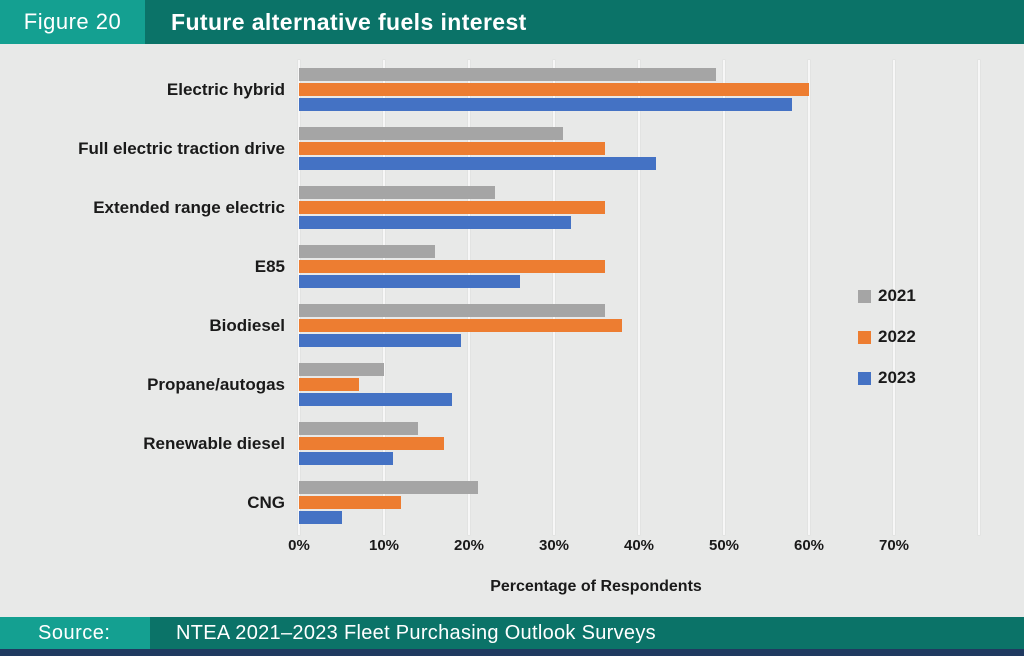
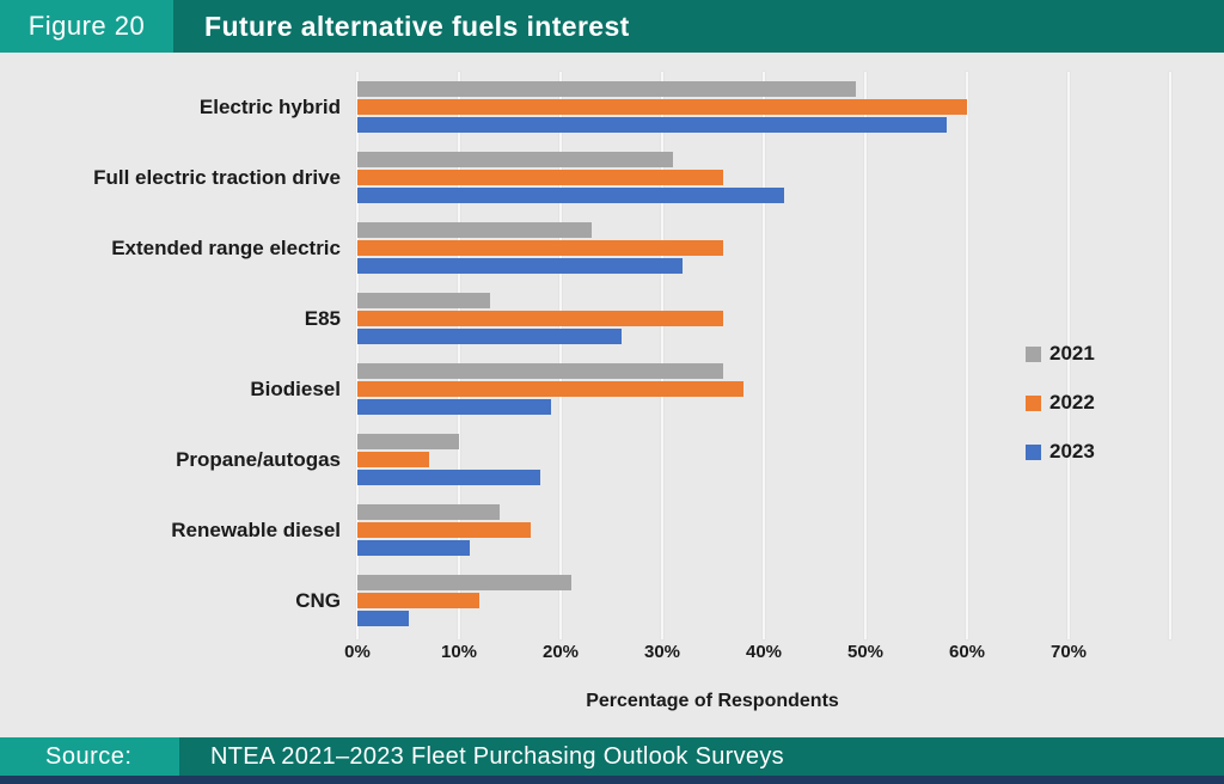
2021/E85: 16% -> 13%
